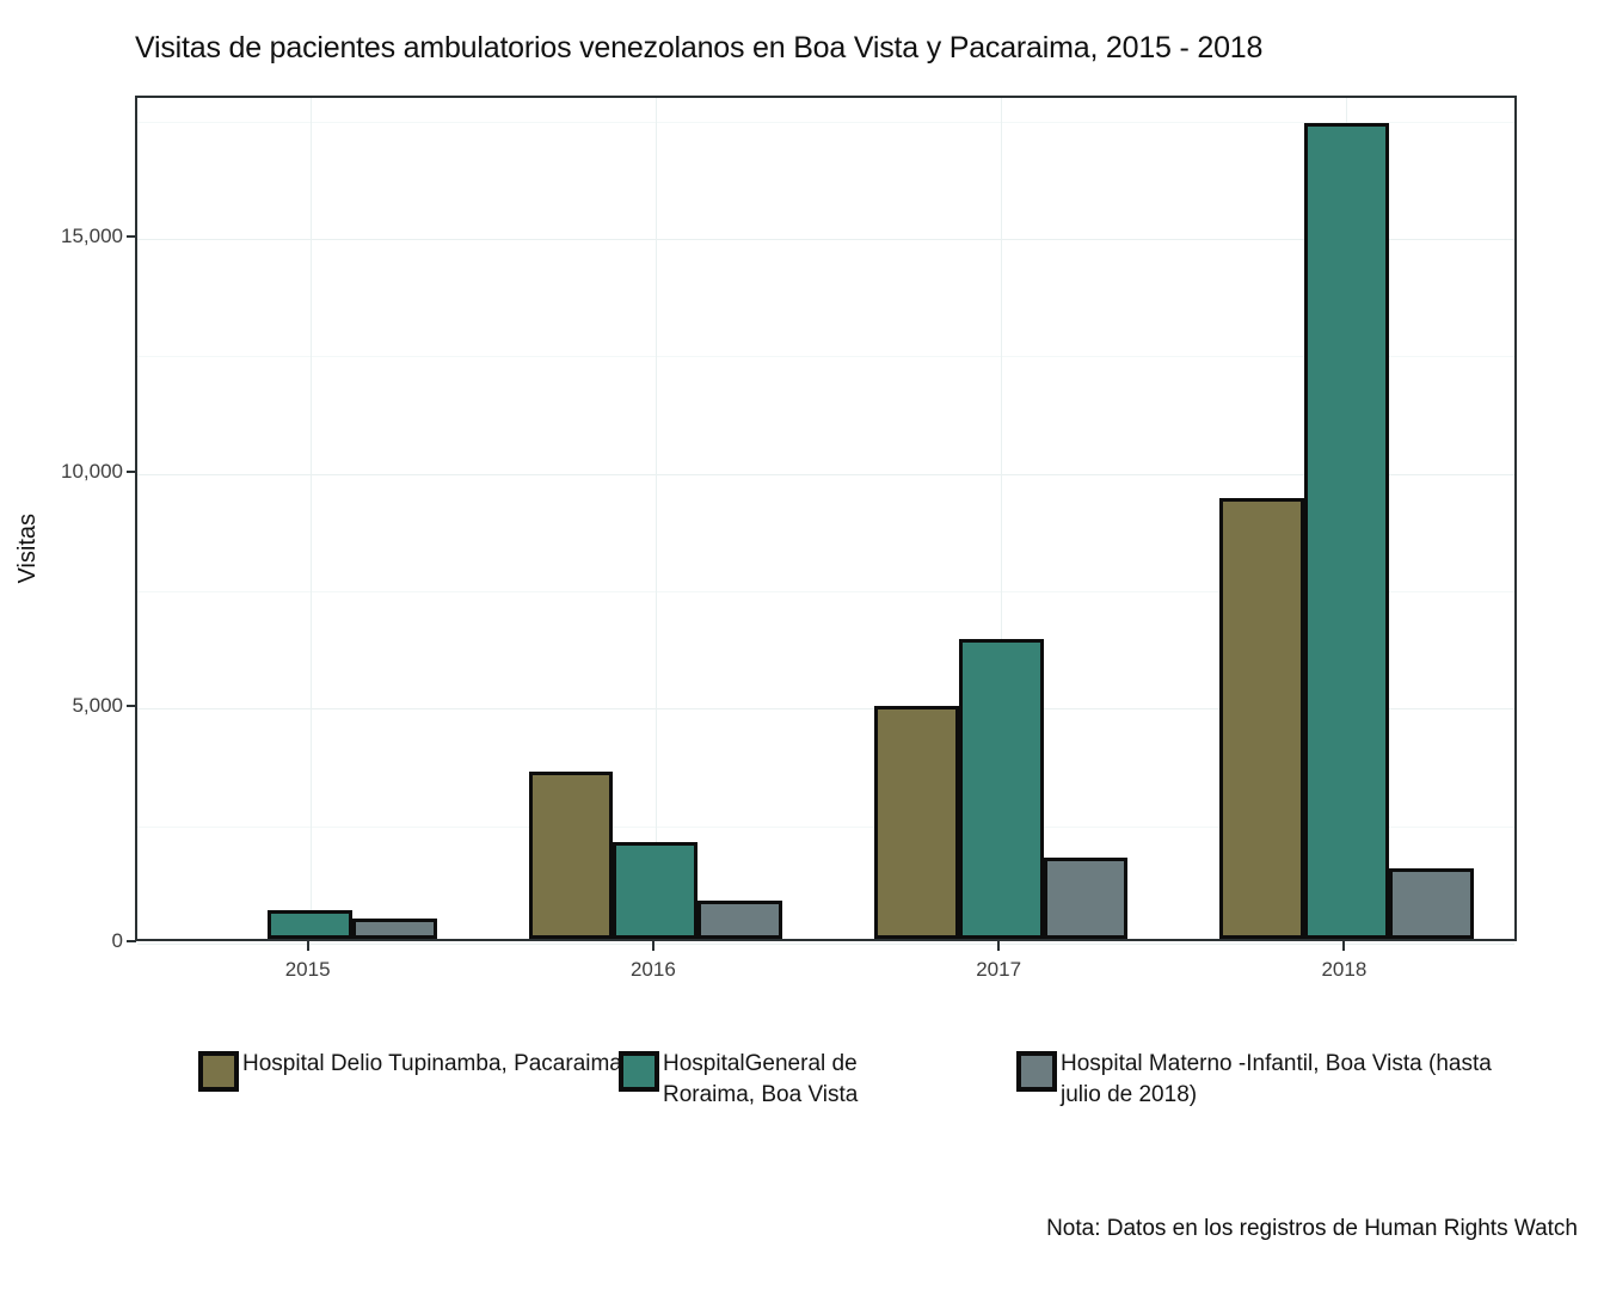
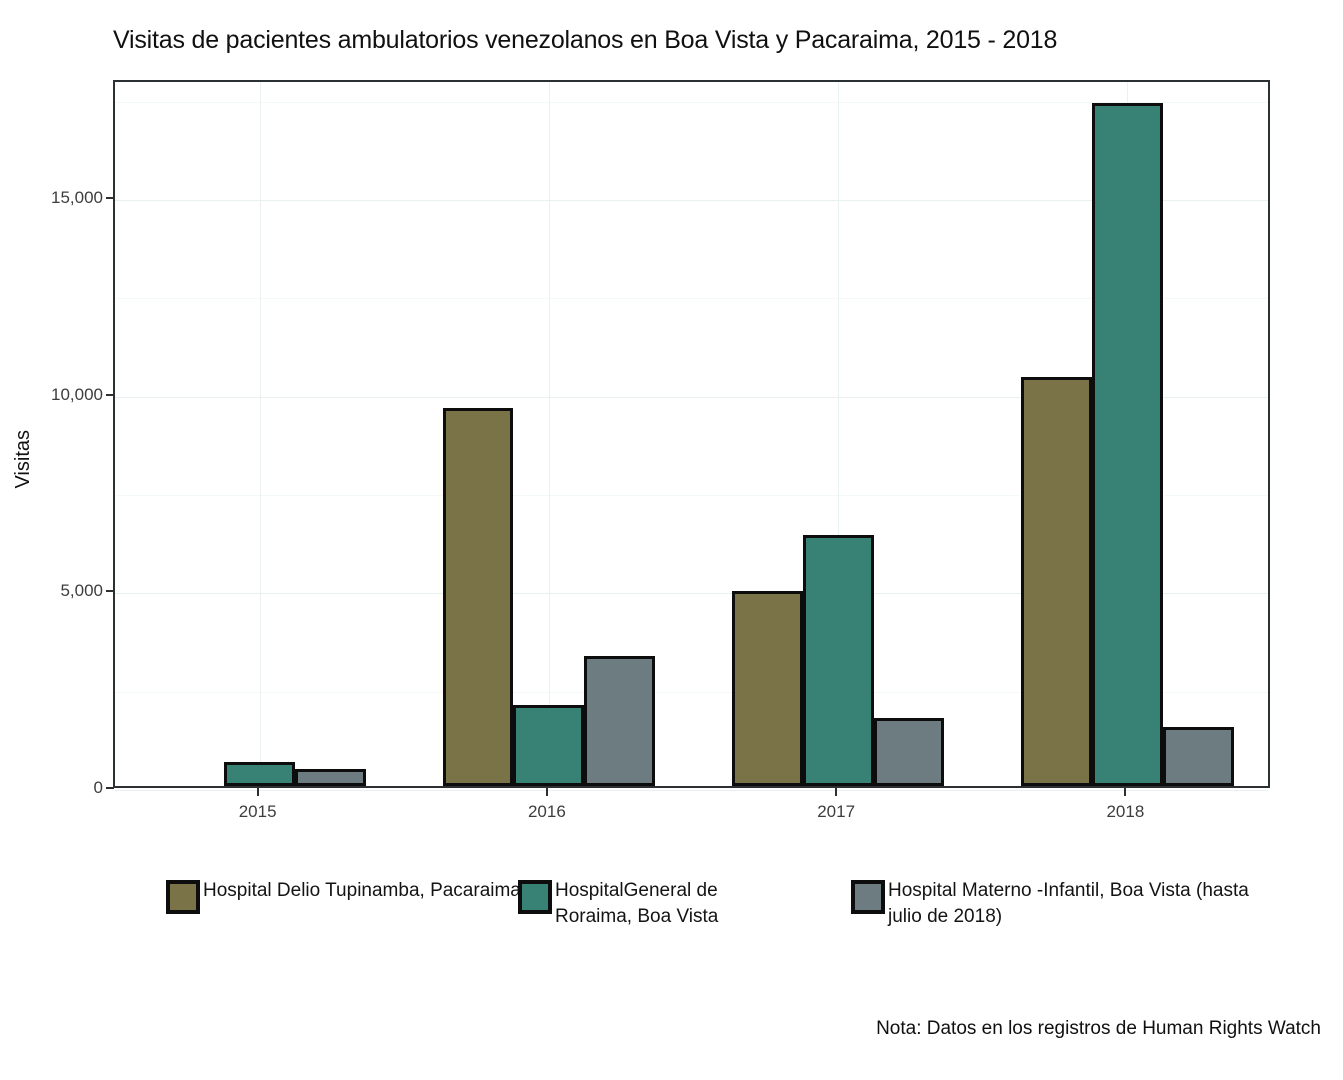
Hospital Delio Tupinamba, Pacaraima/2016: 3600 -> 9600
Hospital Materno -Infantil, Boa Vista (hasta julio de 2018)/2016: 800 -> 3300
Hospital Delio Tupinamba, Pacaraima/2018: 9400 -> 10400
